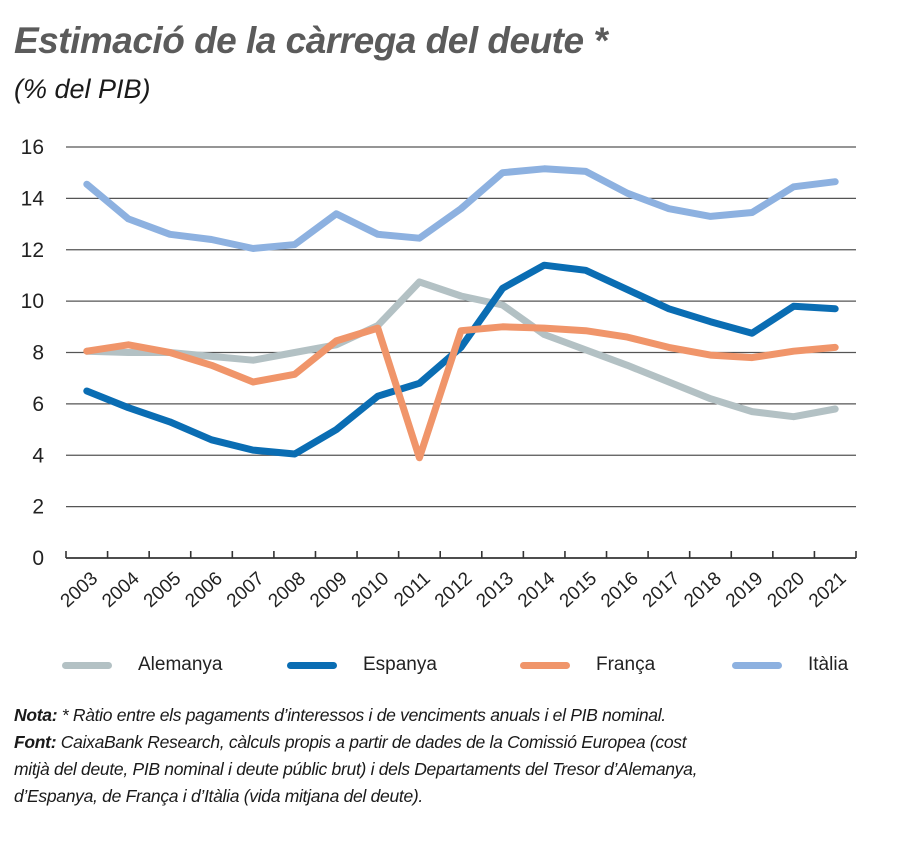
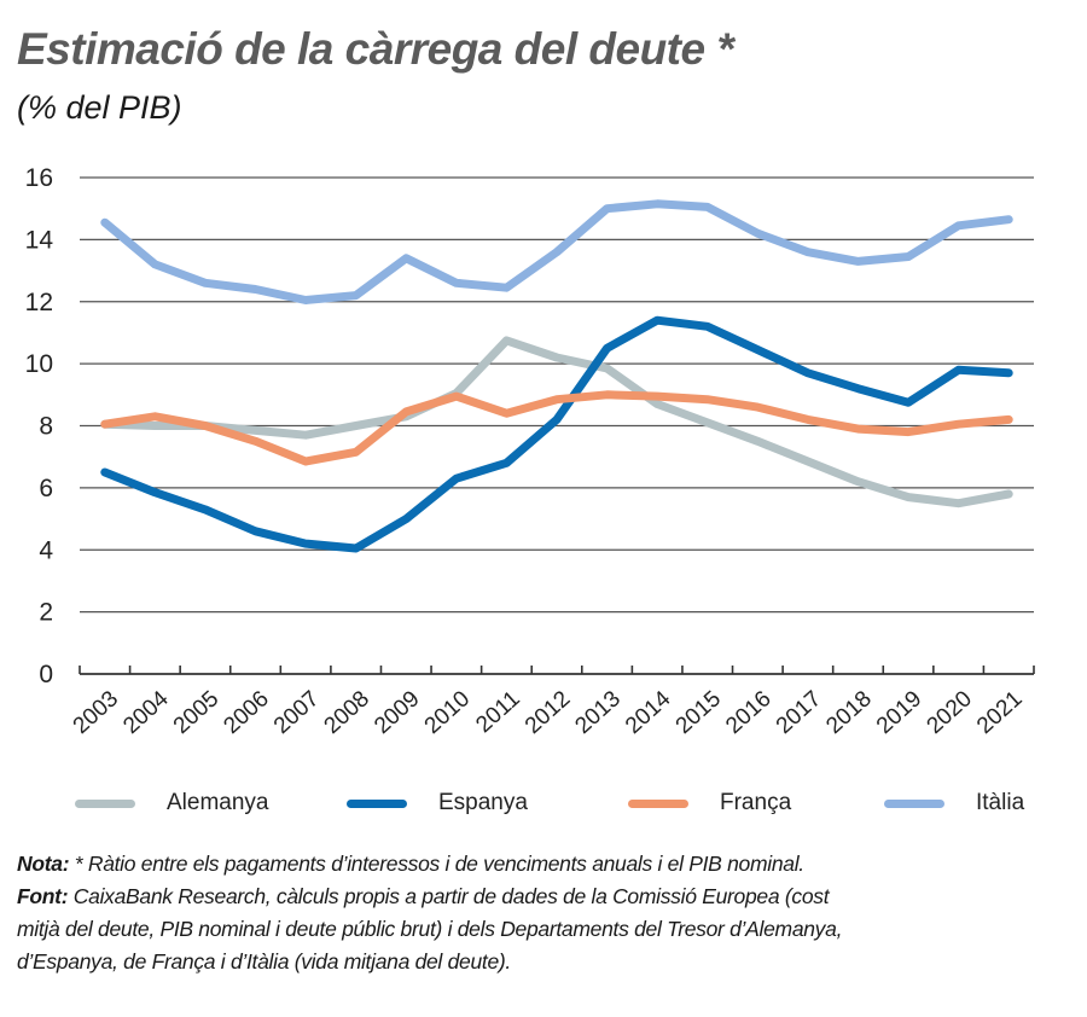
França/2011: 3.9 -> 8.4
